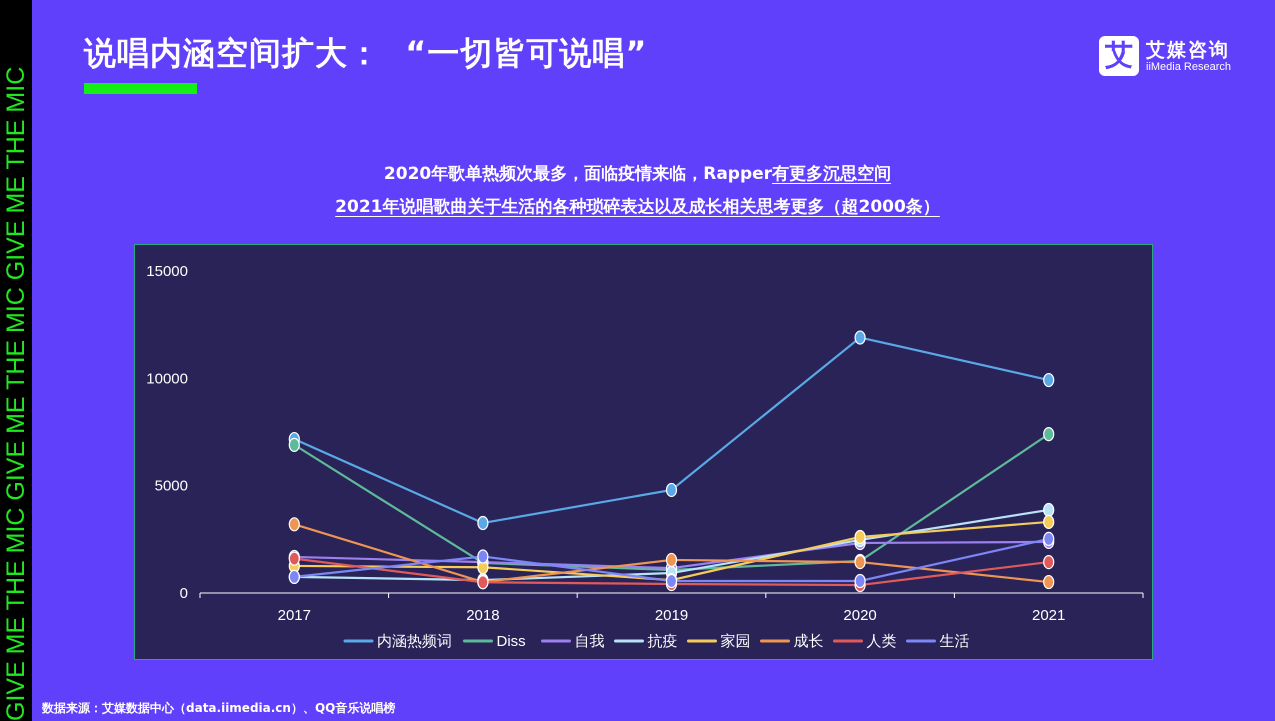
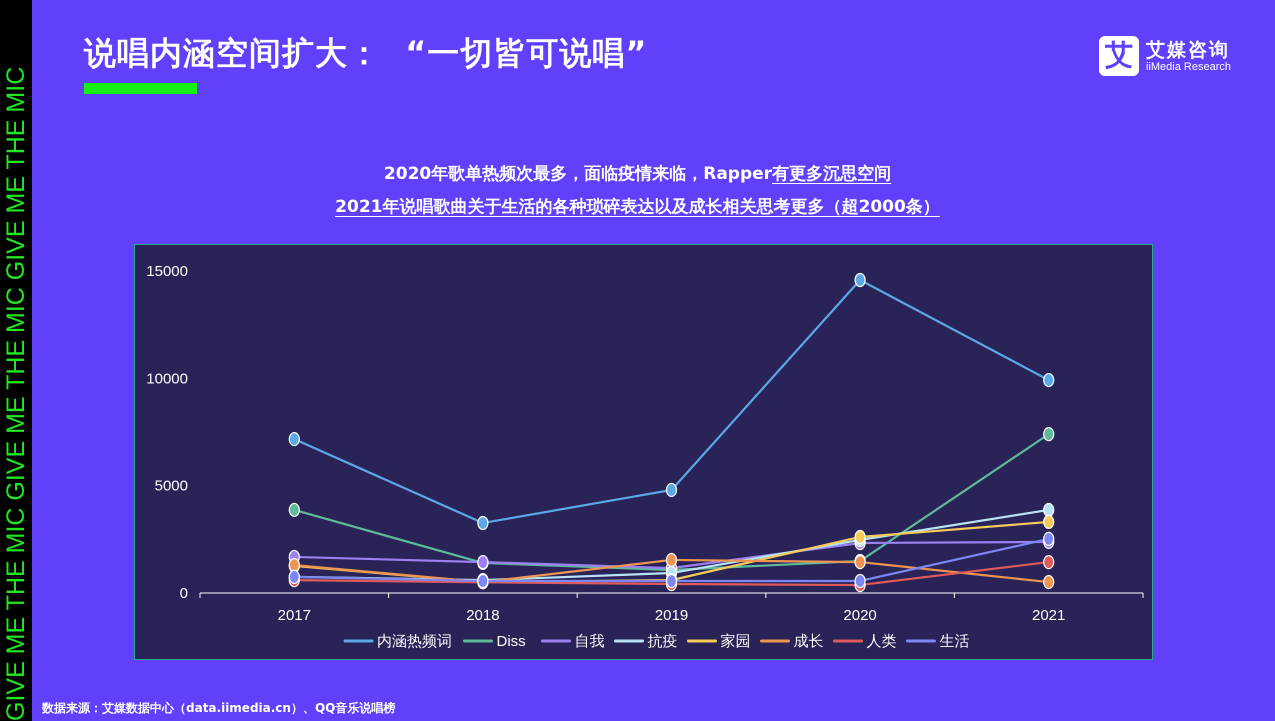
Diss/2017: 6900 -> 3900
成长/2017: 3200 -> 1300
人类/2017: 1600 -> 600
家园/2018: 1200 -> 500
生活/2018: 1700 -> 600
内涵热频词/2020: 11900 -> 14600
